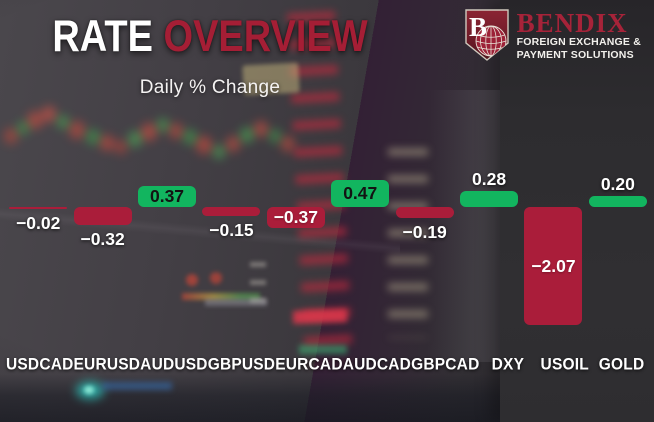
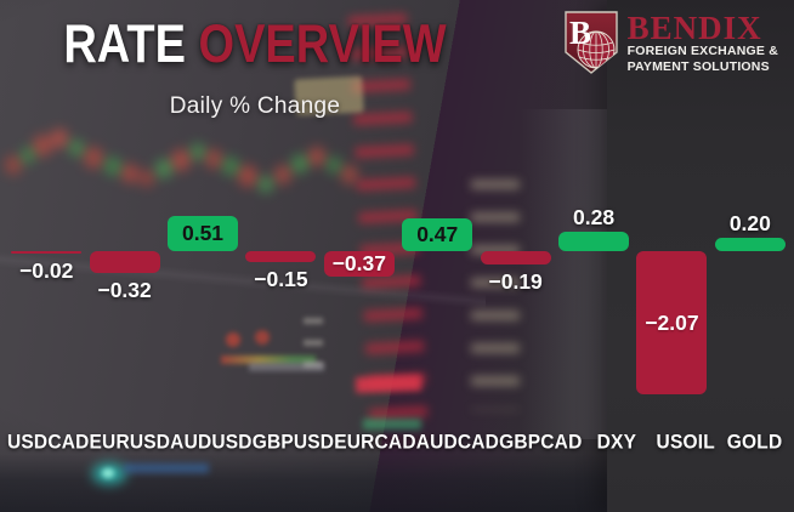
AUDUSD: 0.37 -> 0.51
